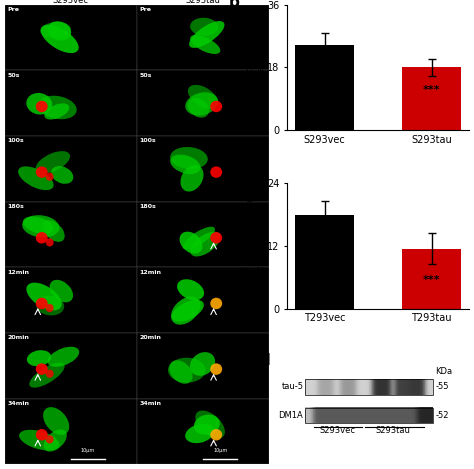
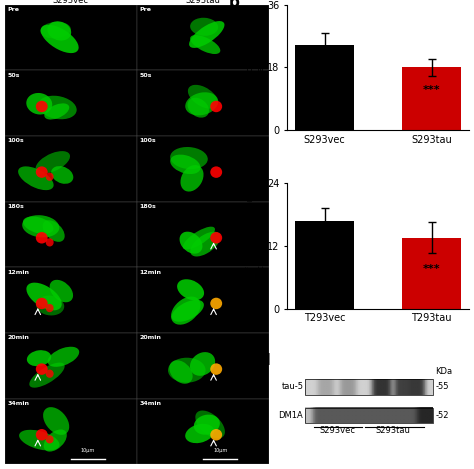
T293vec: 18.0 -> 16.8
T293tau: 11.5 -> 13.6
